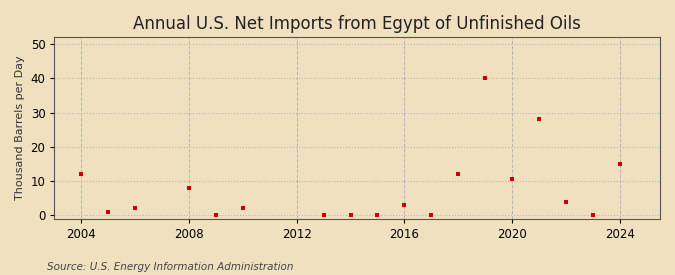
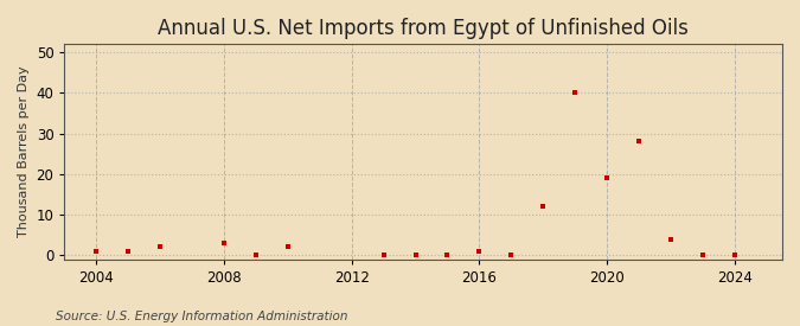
2004: 12.0 -> 1.0
2008: 8.0 -> 3.0
2016: 3.0 -> 1.0
2020: 10.5 -> 19.0
2024: 15.0 -> 0.2
